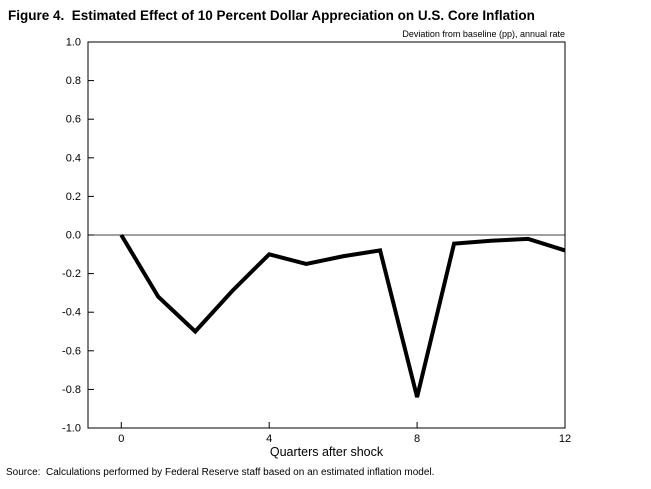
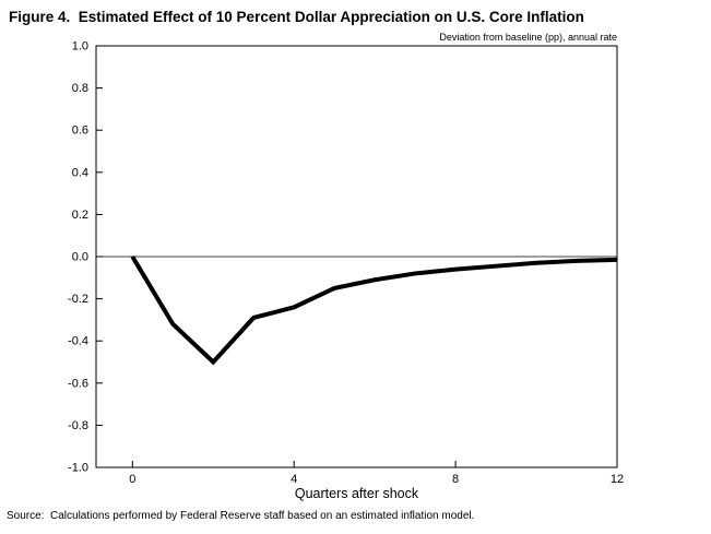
4: -0.10 -> -0.24
8: -0.84 -> -0.06
12: -0.08 -> -0.01
